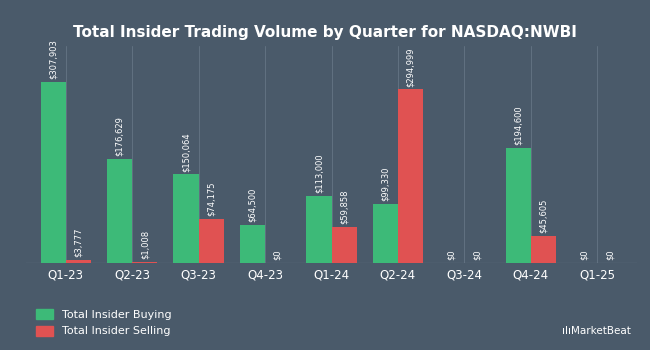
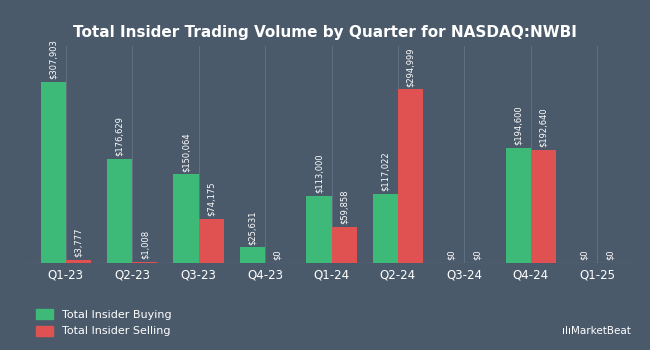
Total Insider Buying/Q4-23: $64,500 -> $25,631
Total Insider Buying/Q2-24: $99,330 -> $117,022
Total Insider Selling/Q4-24: $45,605 -> $192,640
